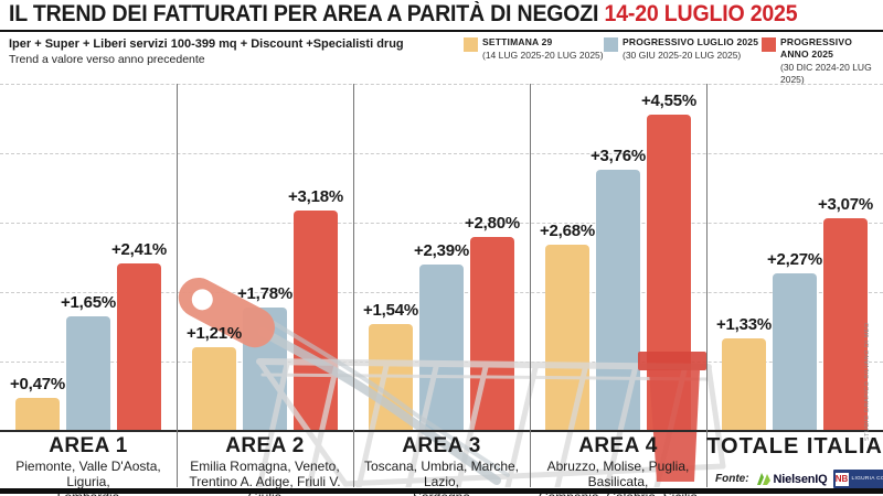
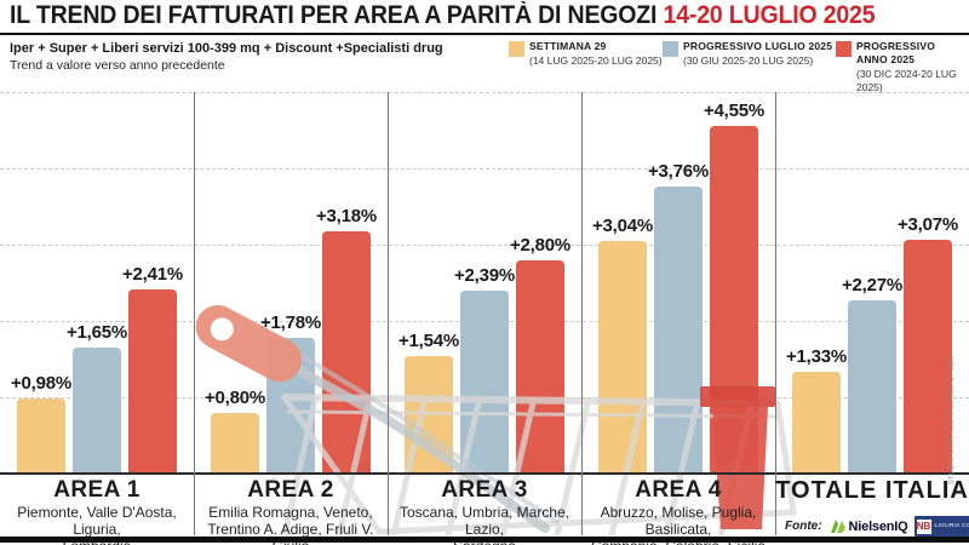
SETTIMANA 29/AREA 1: +0,47% -> +0,98%
SETTIMANA 29/AREA 2: +1,21% -> +0,80%
SETTIMANA 29/AREA 4: +2,68% -> +3,04%
